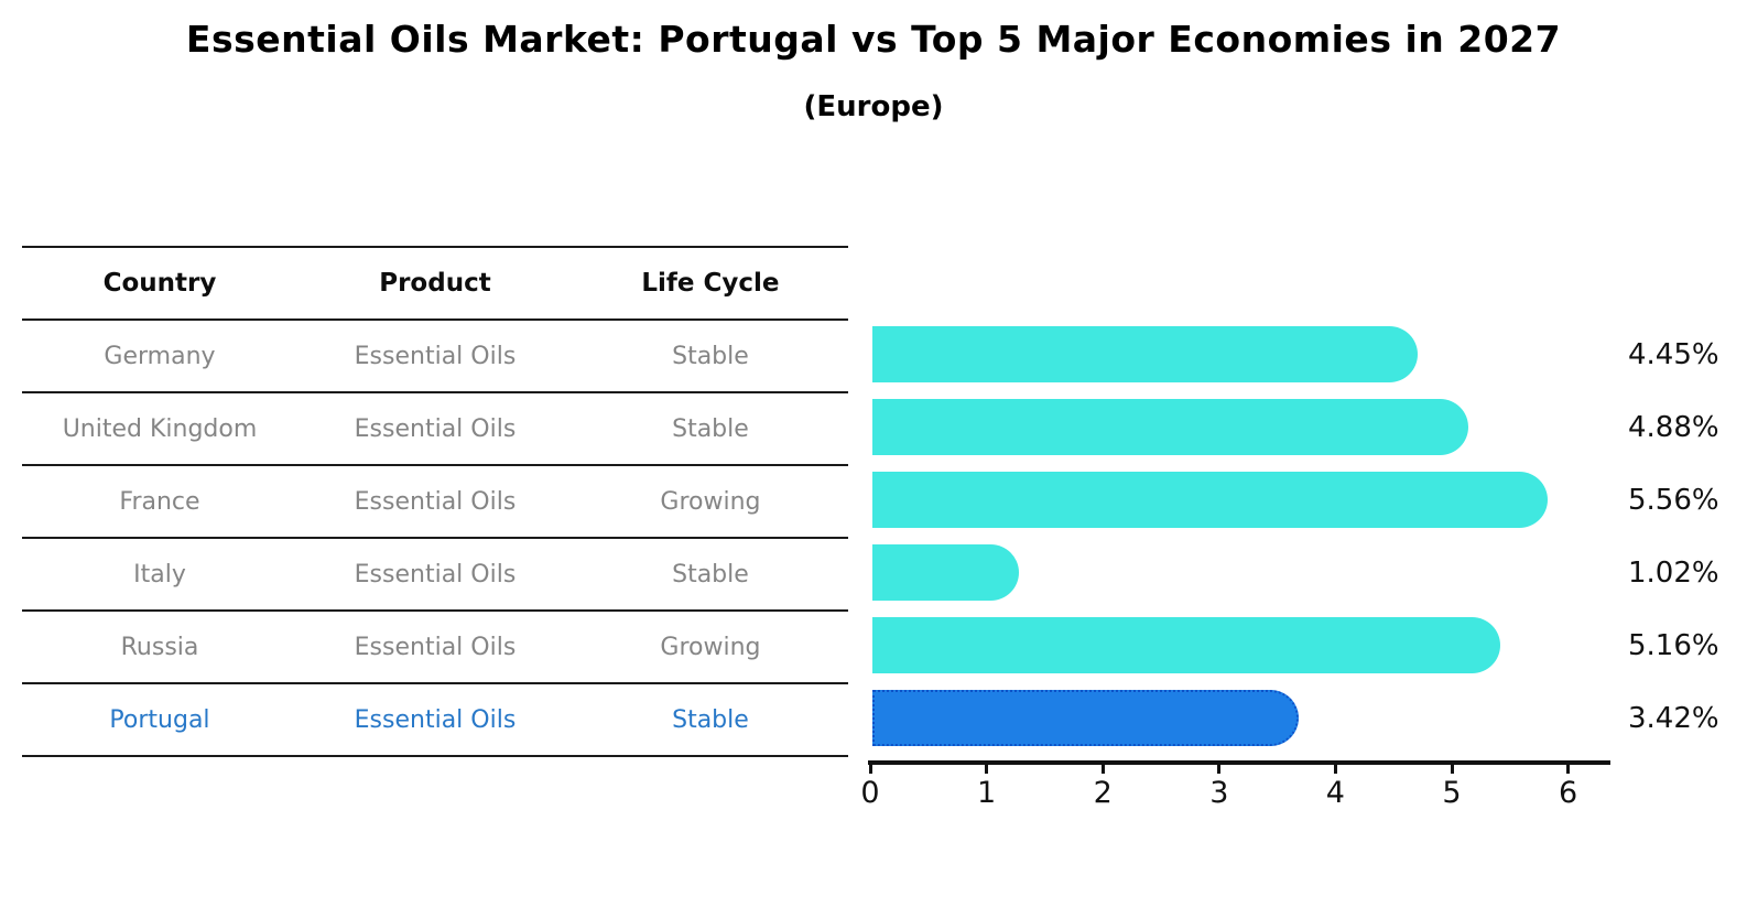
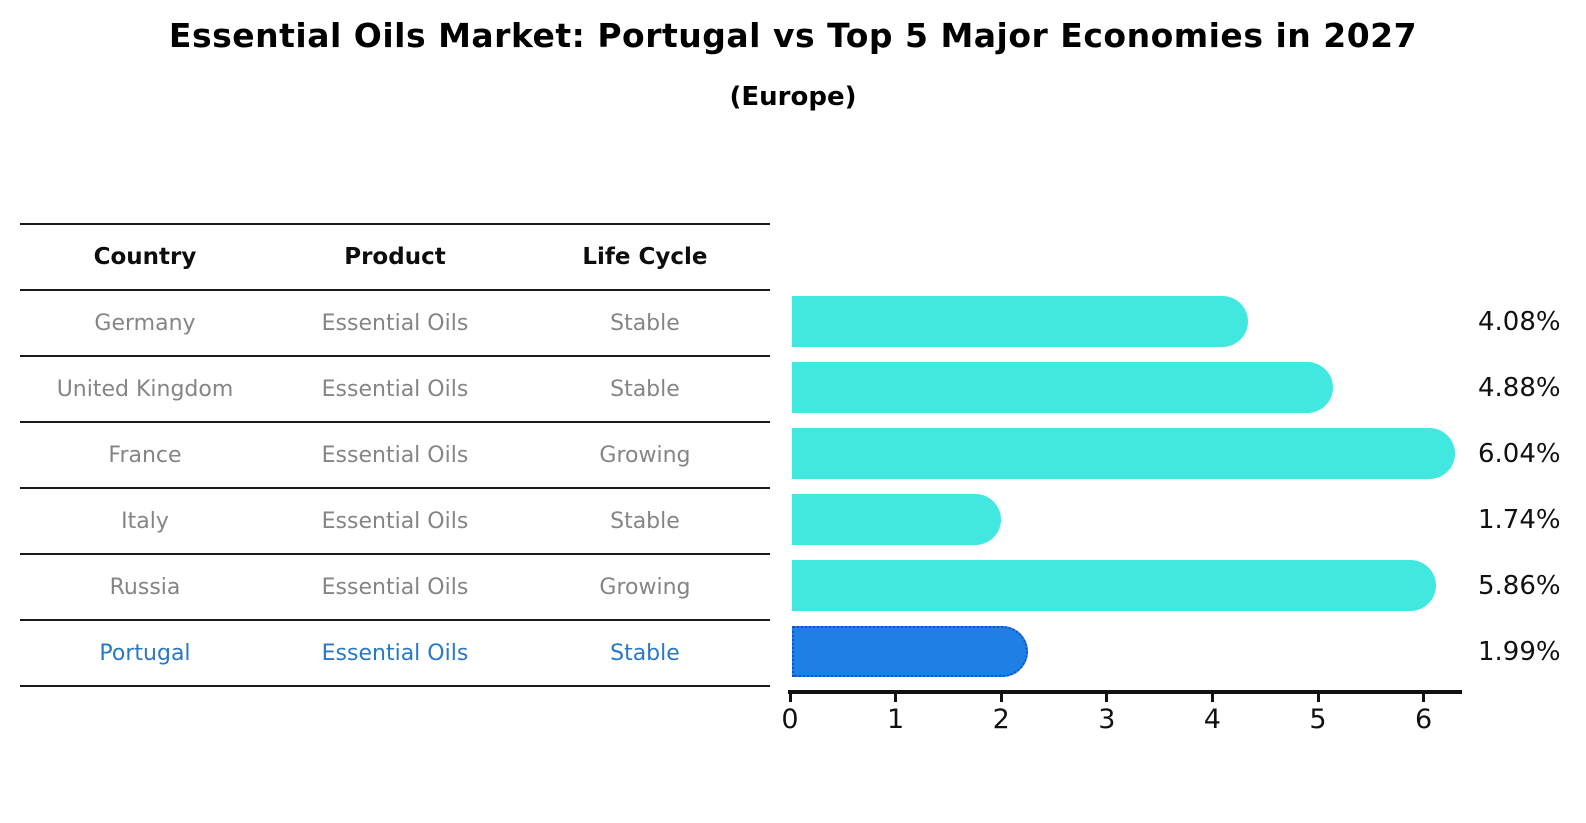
Germany: 4.45% -> 4.08%
France: 5.56% -> 6.04%
Italy: 1.02% -> 1.74%
Russia: 5.16% -> 5.86%
Portugal: 3.42% -> 1.99%
